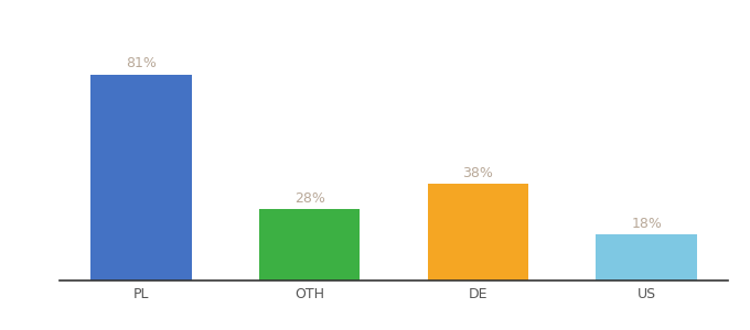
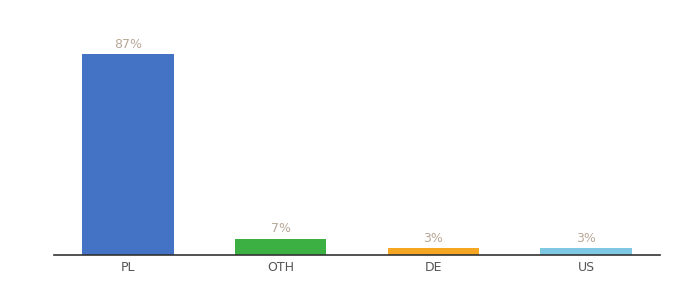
PL: 81% -> 87%
OTH: 28% -> 7%
DE: 38% -> 3%
US: 18% -> 3%
